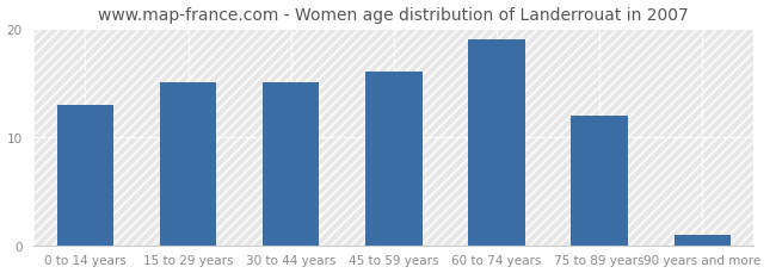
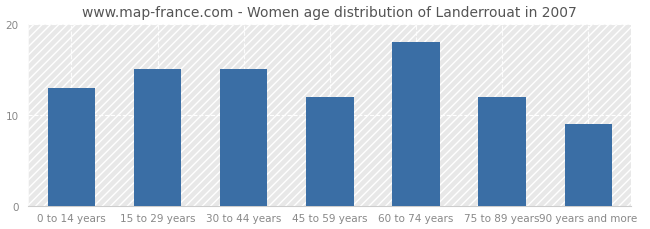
45 to 59 years: 16 -> 12
60 to 74 years: 19 -> 18
90 years and more: 1 -> 9
